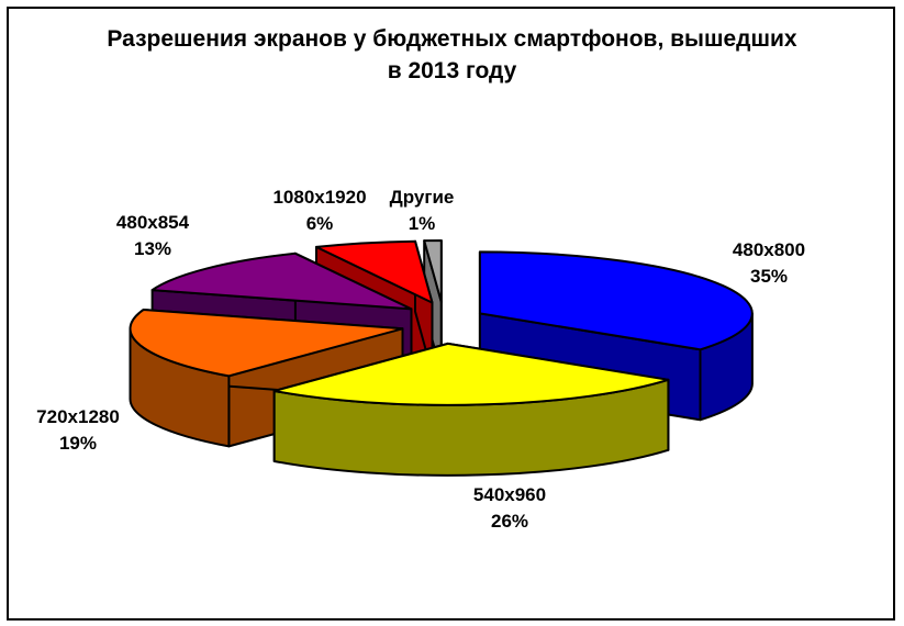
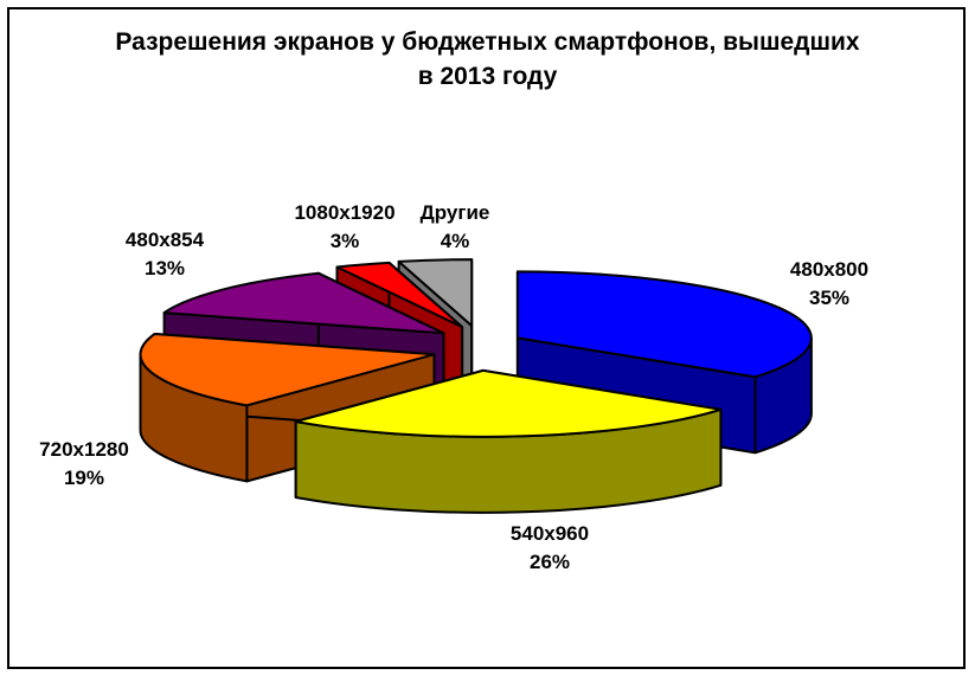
1080x1920: 6% -> 3%
Другие: 1% -> 4%
